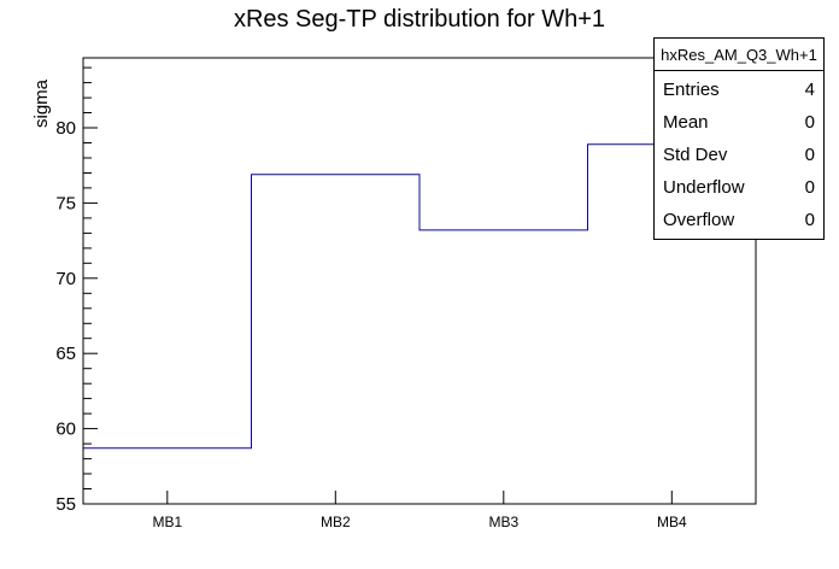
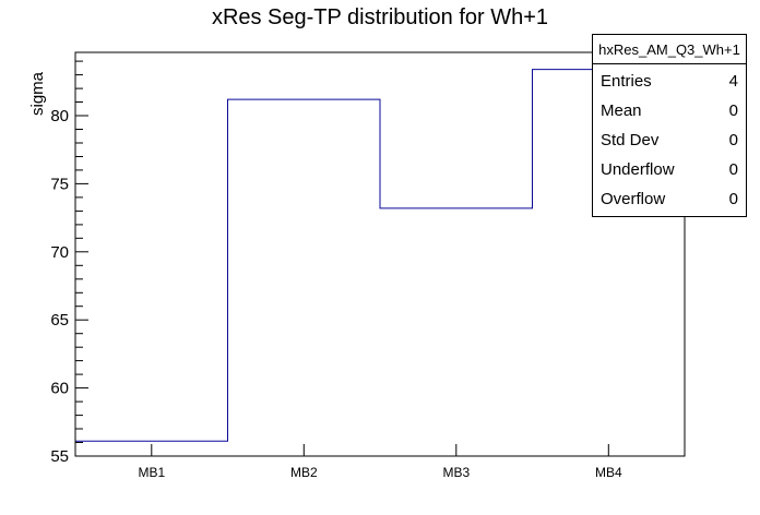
MB1: 58.7 -> 56.1
MB2: 76.9 -> 81.2
MB4: 78.9 -> 83.4
